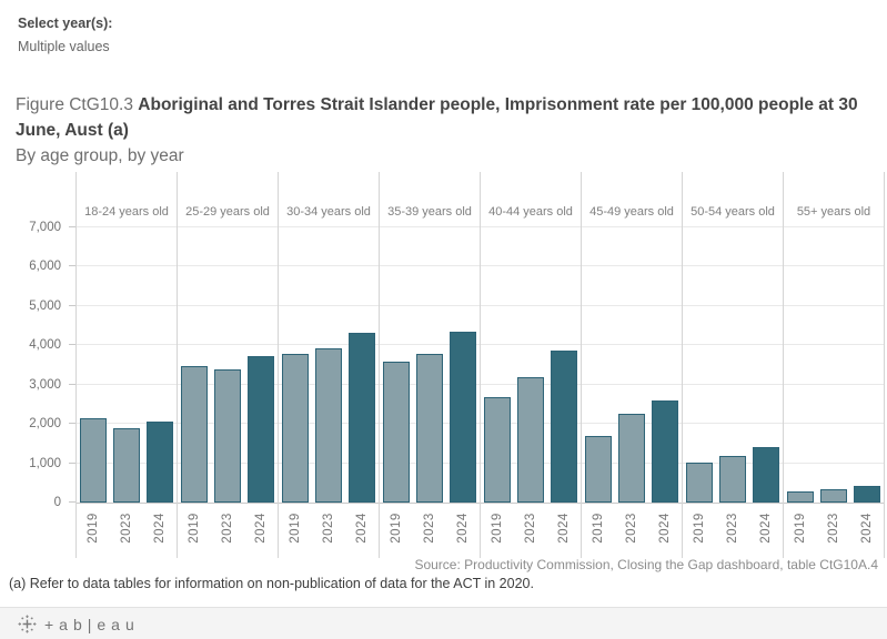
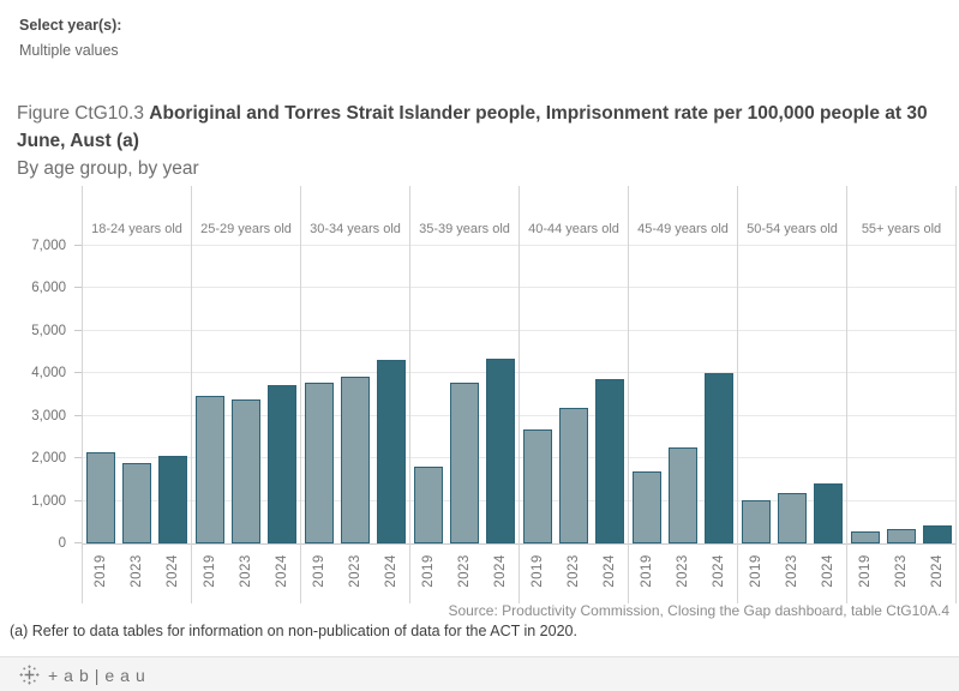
2019/35-39 years old: 3600 -> 1800
2024/45-49 years old: 2600 -> 4000
